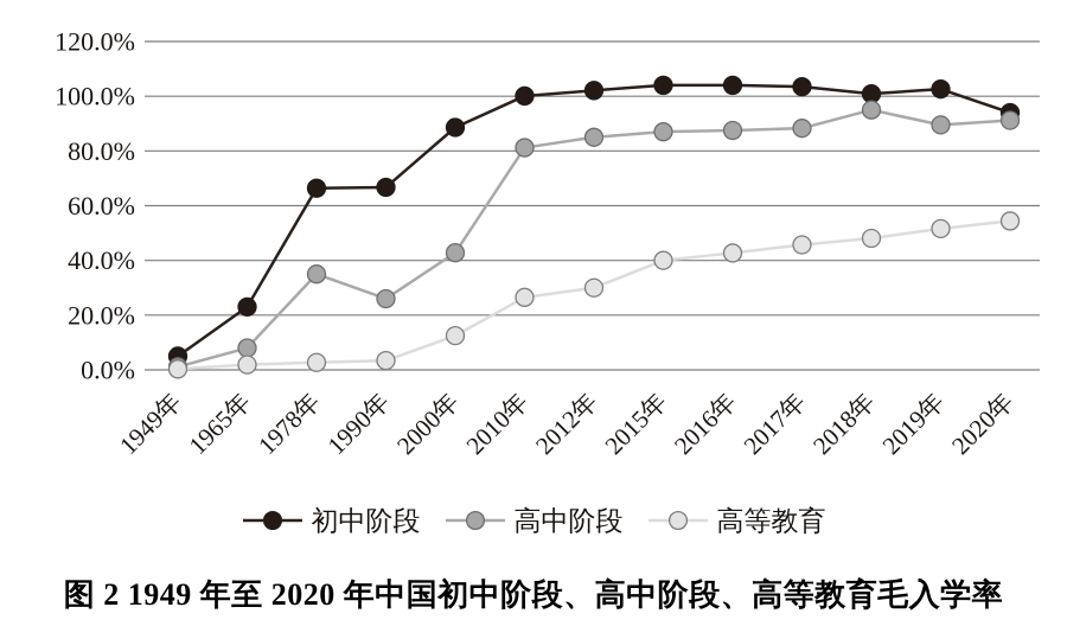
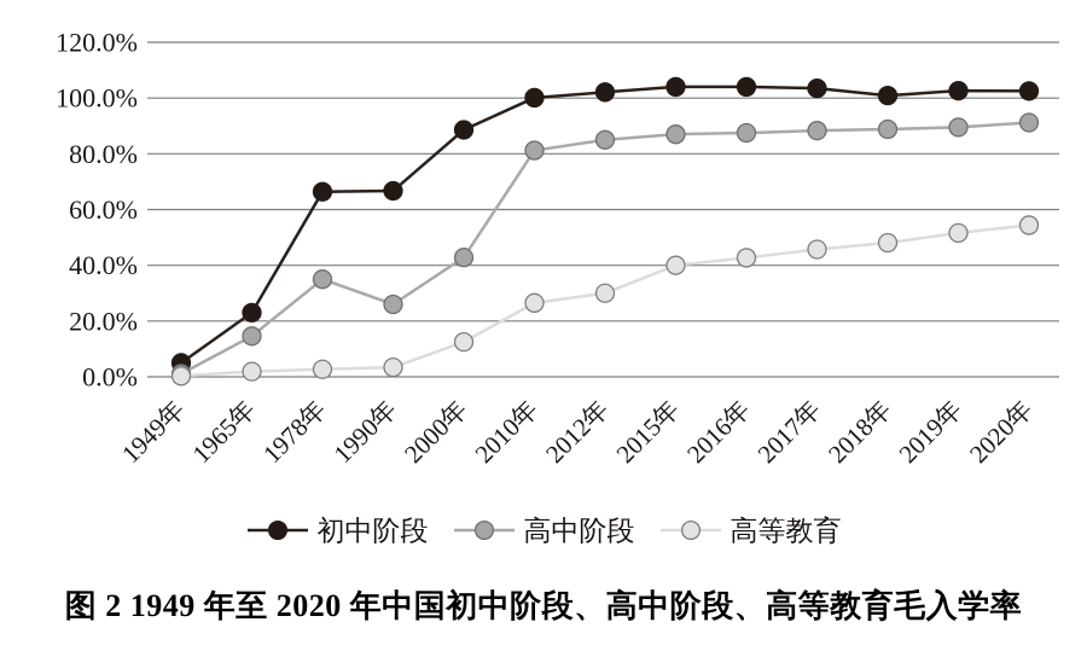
高中阶段/1965年: 8% -> 15%
高中阶段/2018年: 95% -> 89%
初中阶段/2020年: 94% -> 102%
